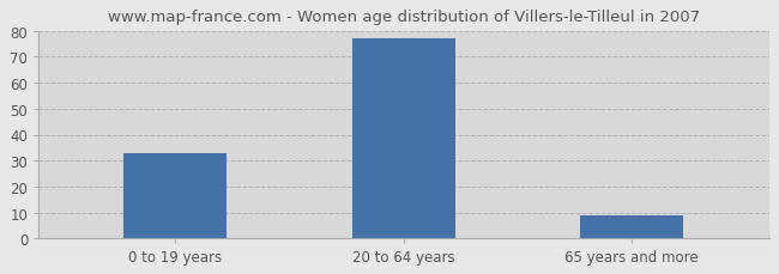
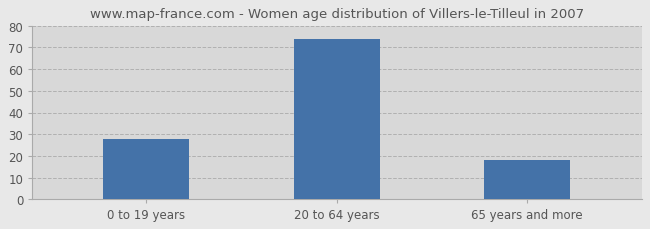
0 to 19 years: 33 -> 28
20 to 64 years: 77 -> 74
65 years and more: 9 -> 18
